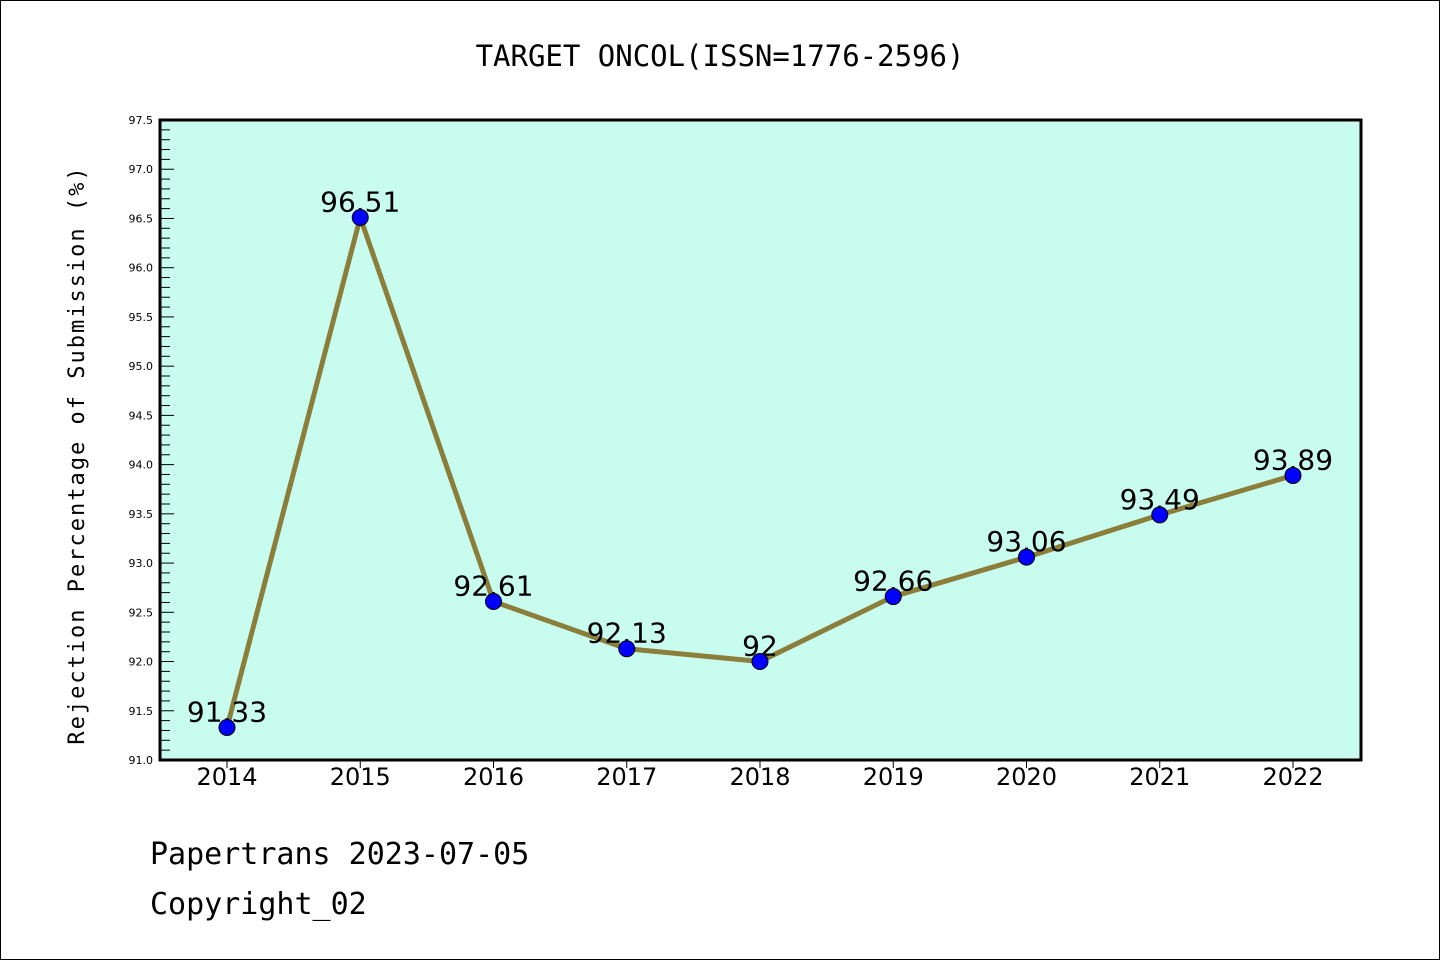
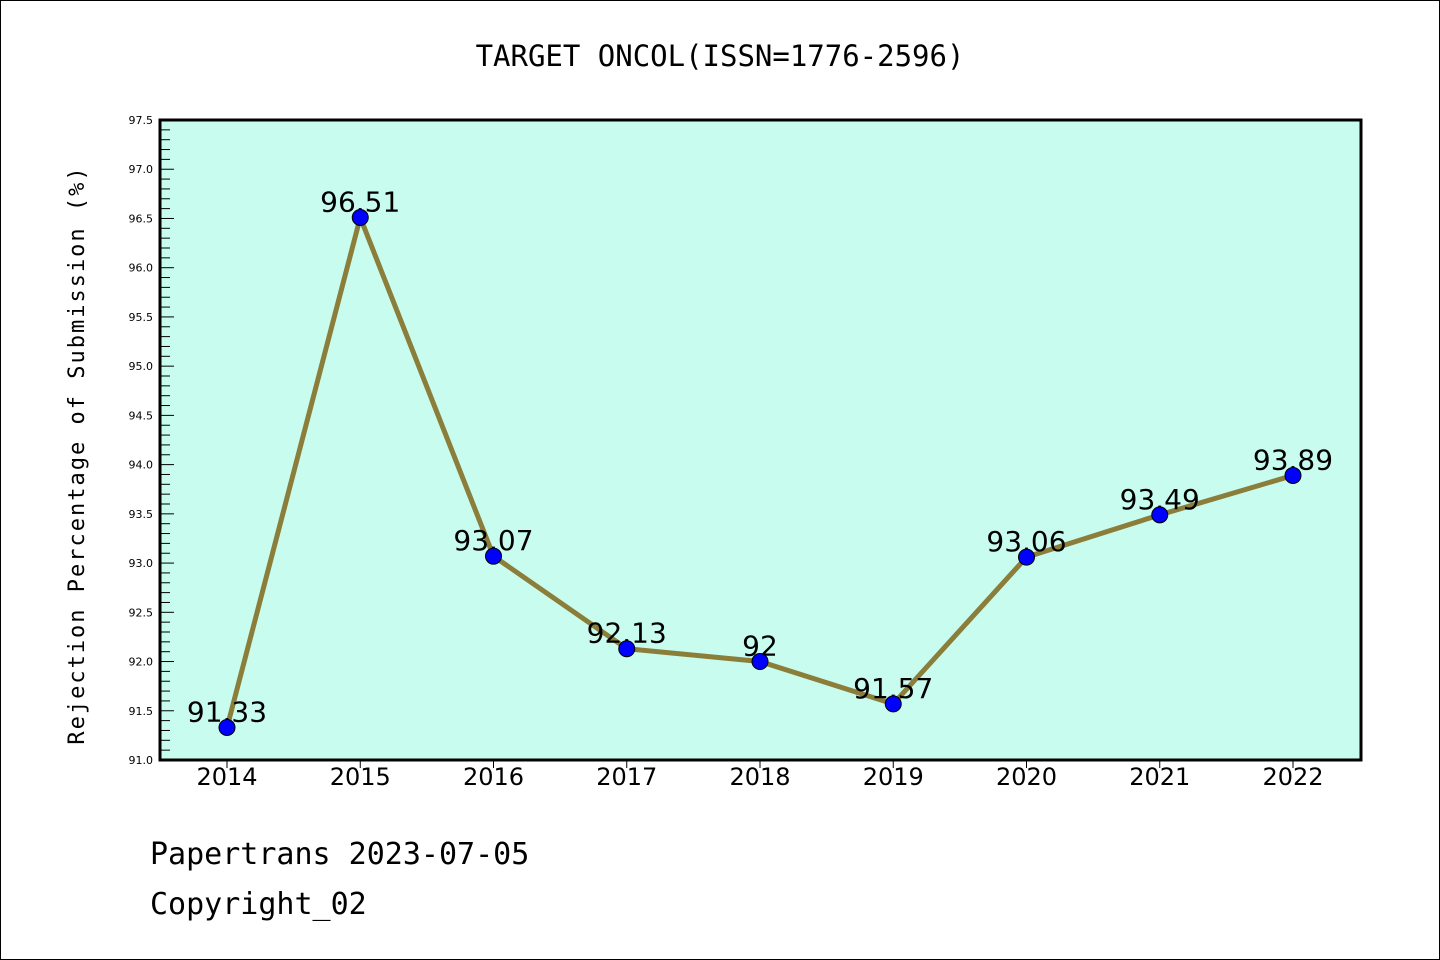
2016: 92.61 -> 93.07
2019: 92.66 -> 91.57
